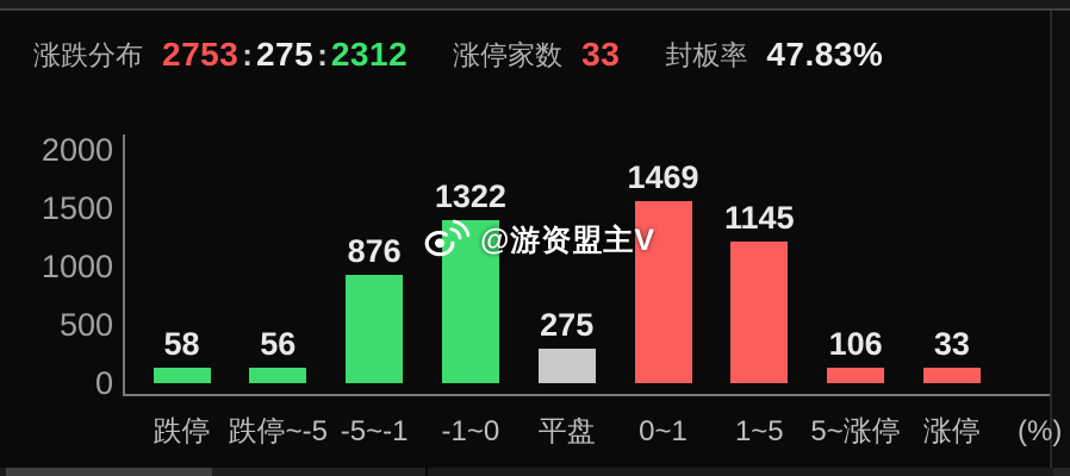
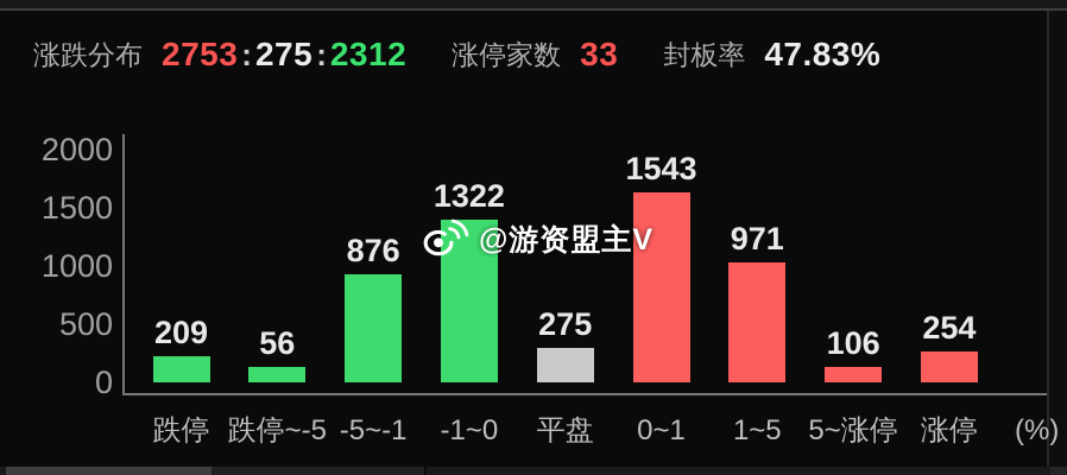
跌停: 58 -> 209
0~1: 1469 -> 1543
1~5: 1145 -> 971
涨停: 33 -> 254
